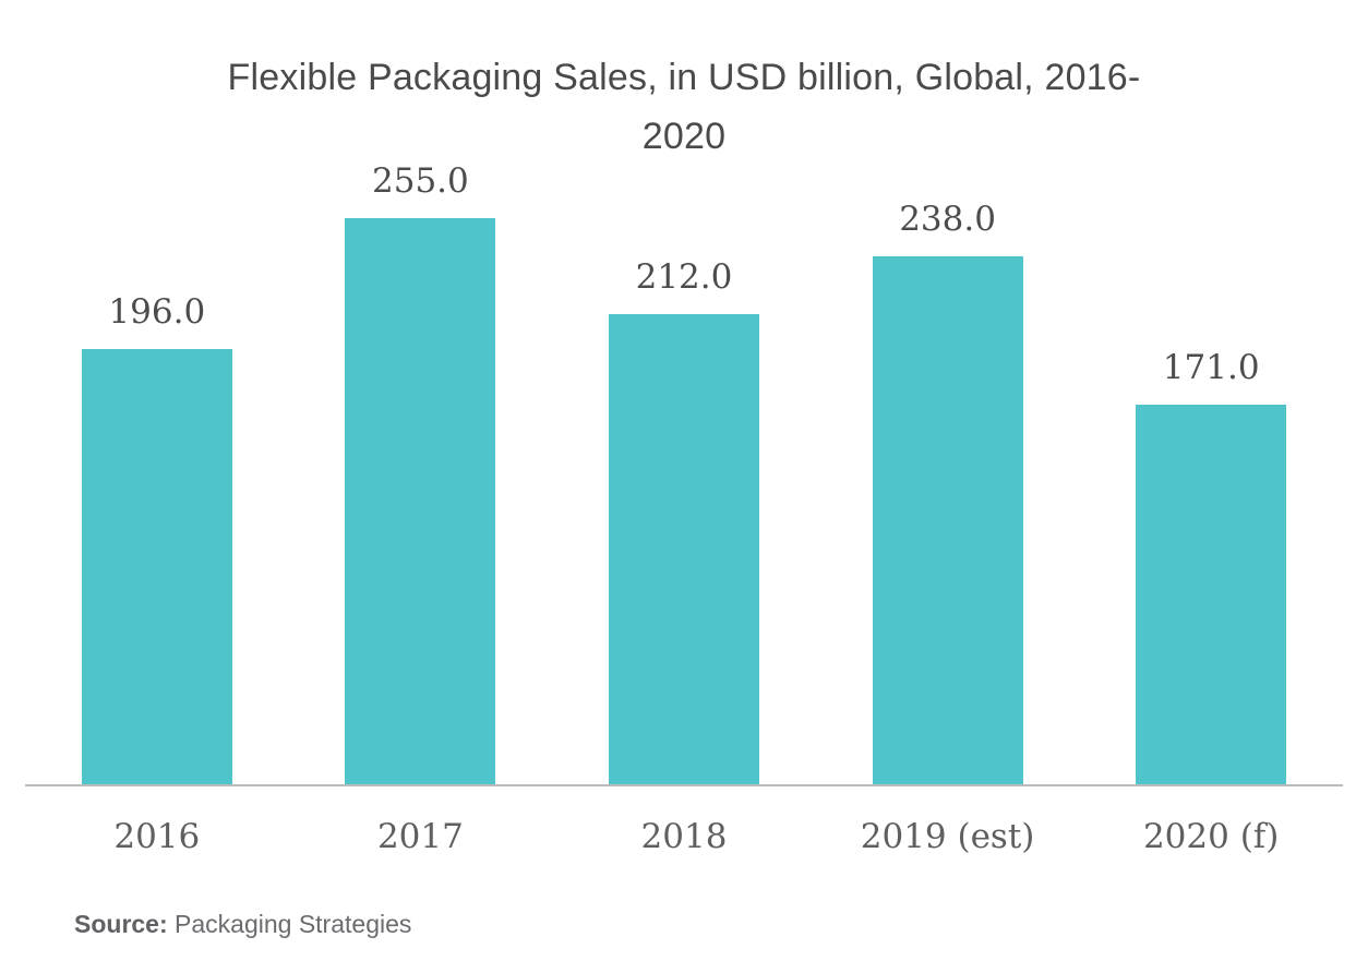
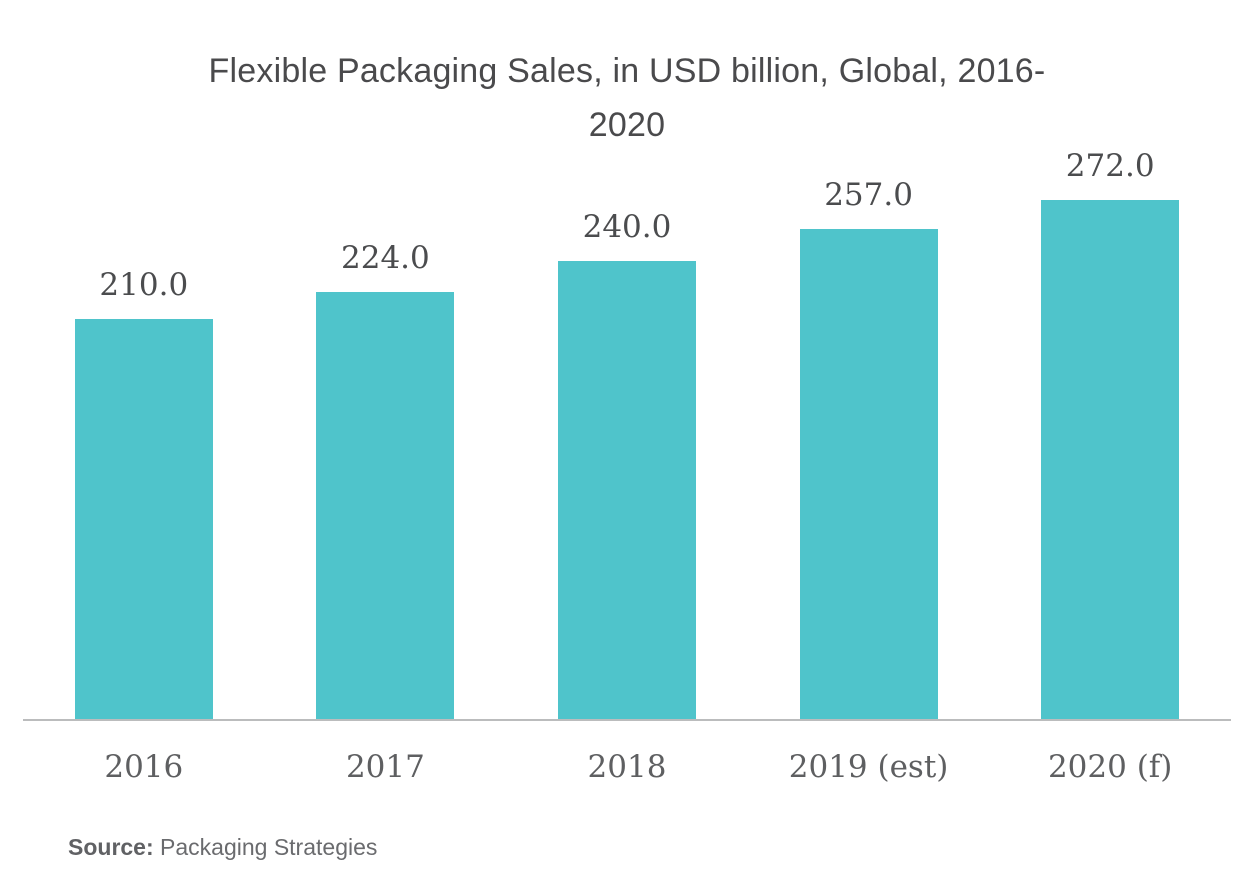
2016: 196.0 -> 210.0
2017: 255.0 -> 224.0
2018: 212.0 -> 240.0
2019 (est): 238.0 -> 257.0
2020 (f): 171.0 -> 272.0
